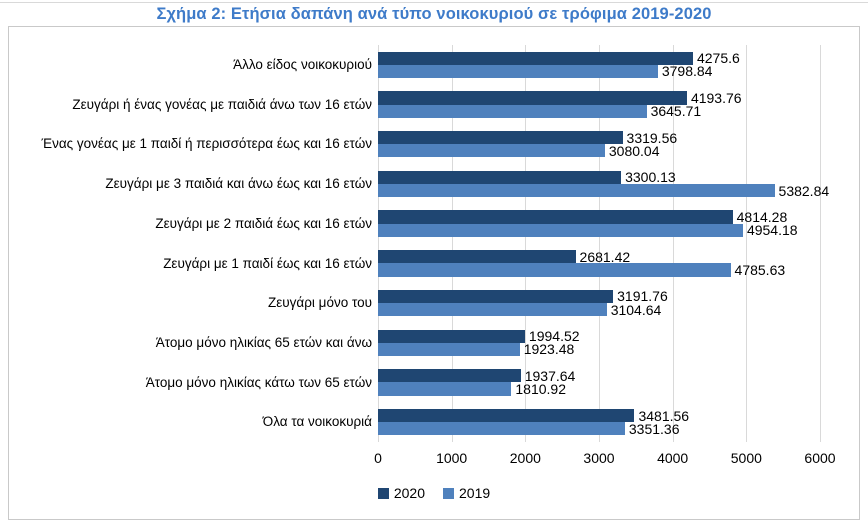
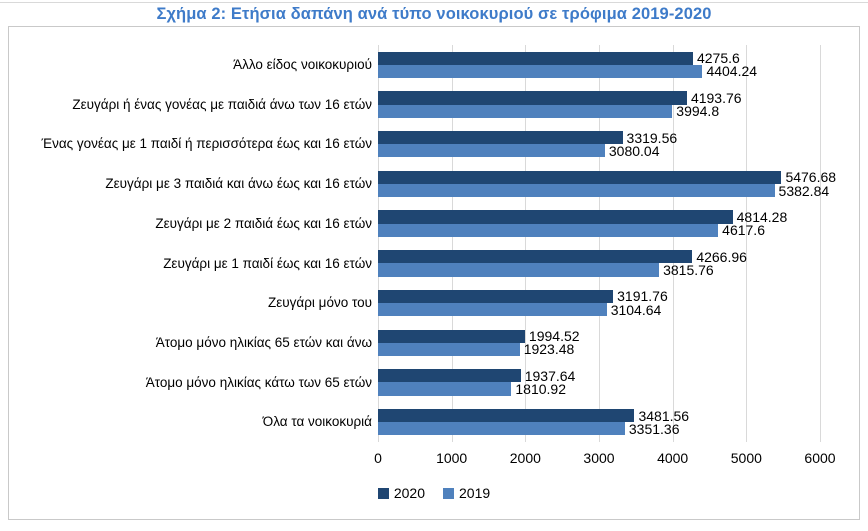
2019/Άλλο είδος νοικοκυριού: 3798.84 -> 4404.24
2019/Ζευγάρι ή ένας γονέας με παιδιά άνω των 16 ετών: 3645.71 -> 3994.8
2020/Ζευγάρι με 3 παιδιά και άνω έως και 16 ετών: 3300.13 -> 5476.68
2019/Ζευγάρι με 2 παιδιά έως και 16 ετών: 4954.18 -> 4617.6
2020/Ζευγάρι με 1 παιδί έως και 16 ετών: 2681.42 -> 4266.96
2019/Ζευγάρι με 1 παιδί έως και 16 ετών: 4785.63 -> 3815.76
